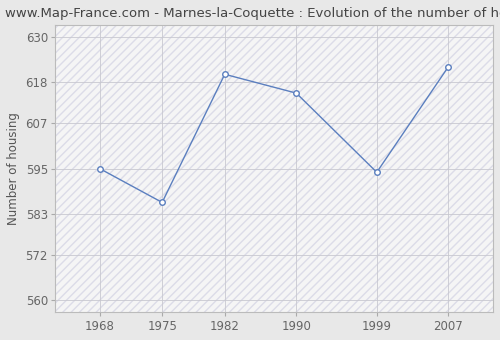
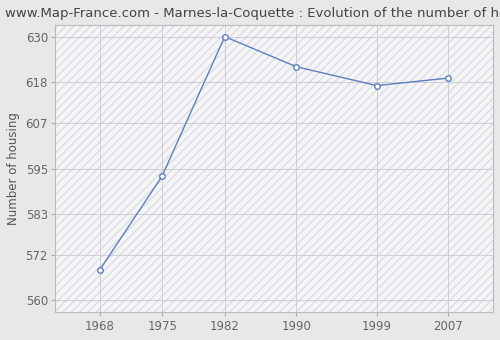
1968: 595 -> 568
1975: 586 -> 593
1982: 620 -> 630
1990: 615 -> 622
1999: 594 -> 617
2007: 622 -> 619
